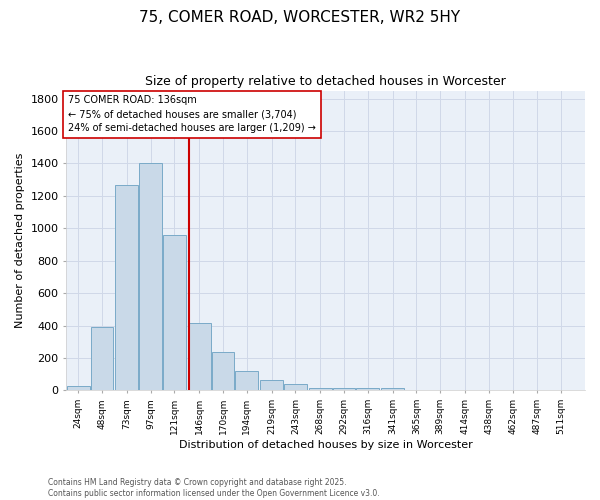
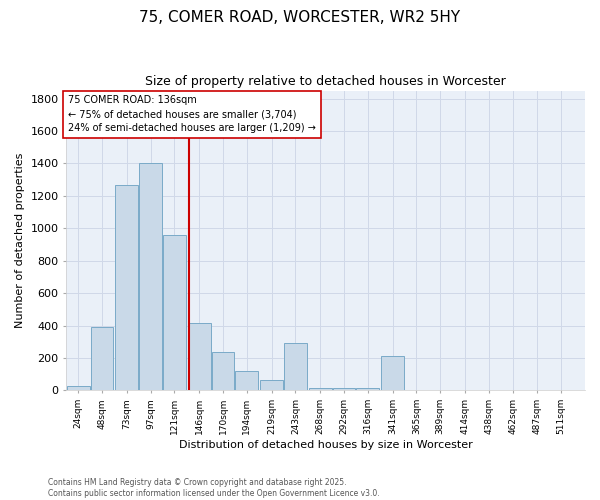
243sqm: 40 -> 290
341sqm: 10 -> 210
